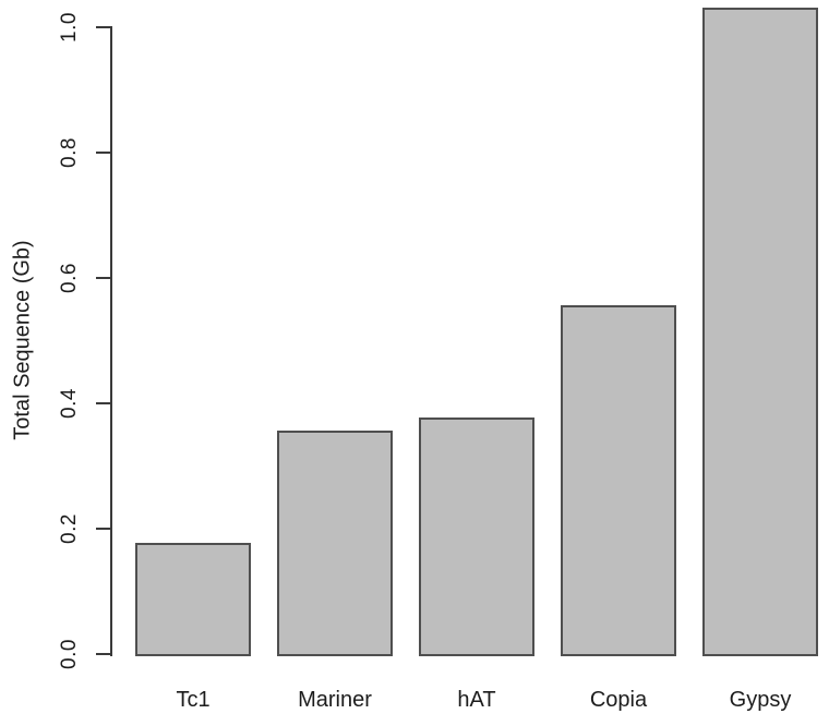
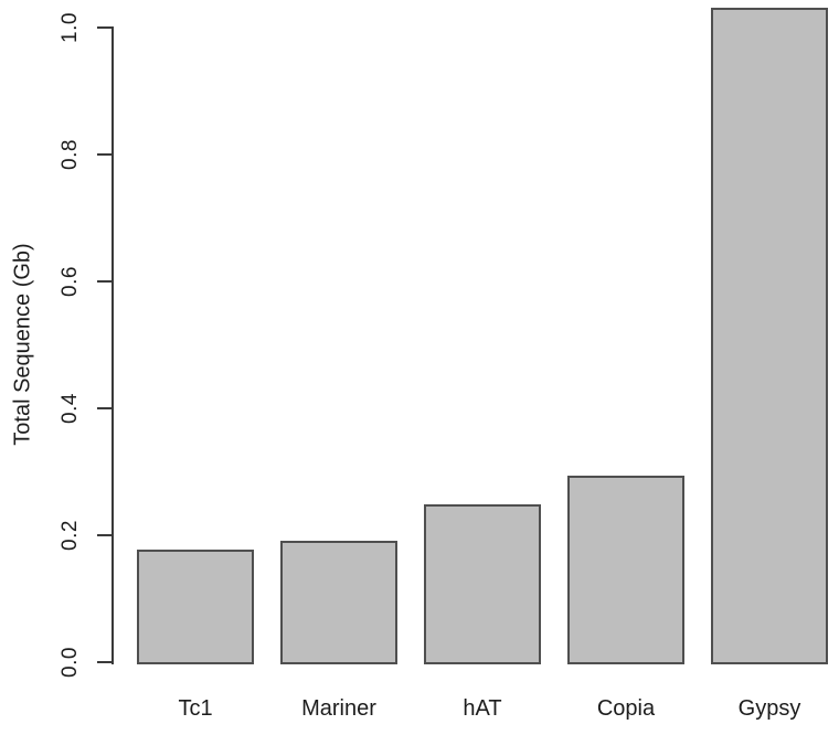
Mariner: 0.36 -> 0.20
hAT: 0.38 -> 0.25
Copia: 0.56 -> 0.30
